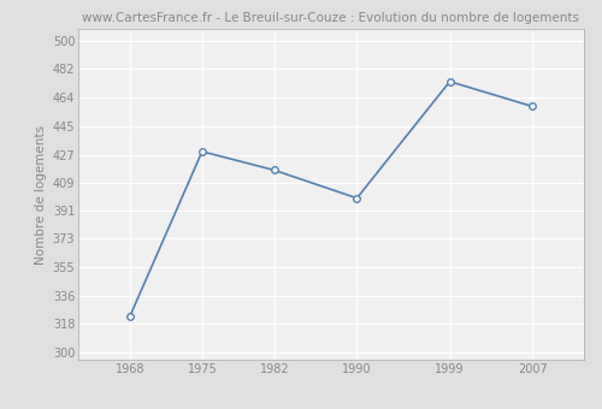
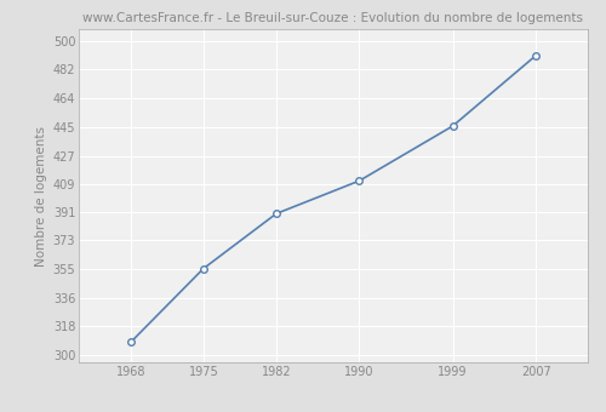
1968: 323 -> 308
1975: 429 -> 355
1982: 417 -> 390
1990: 399 -> 411
1999: 474 -> 446
2007: 458 -> 491
